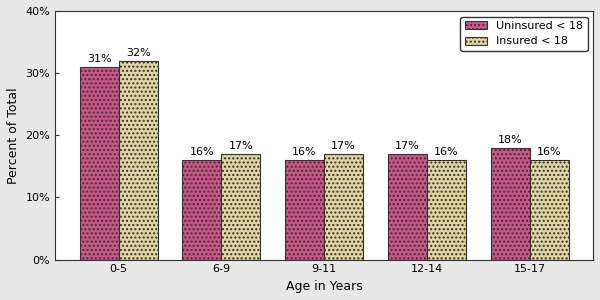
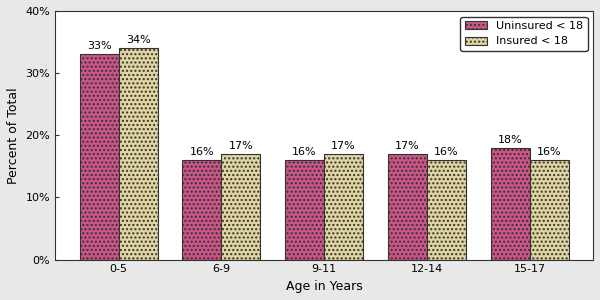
Uninsured < 18/0-5: 31% -> 33%
Insured < 18/0-5: 32% -> 34%
